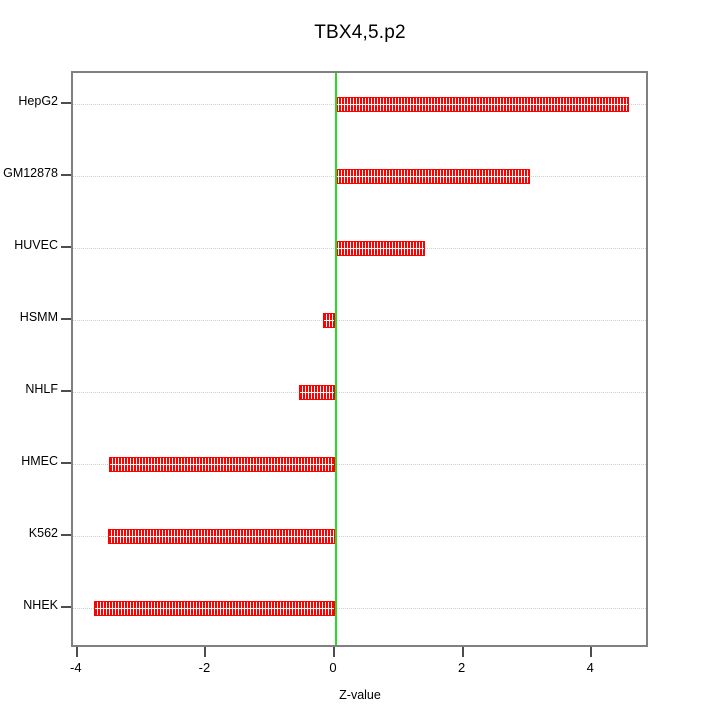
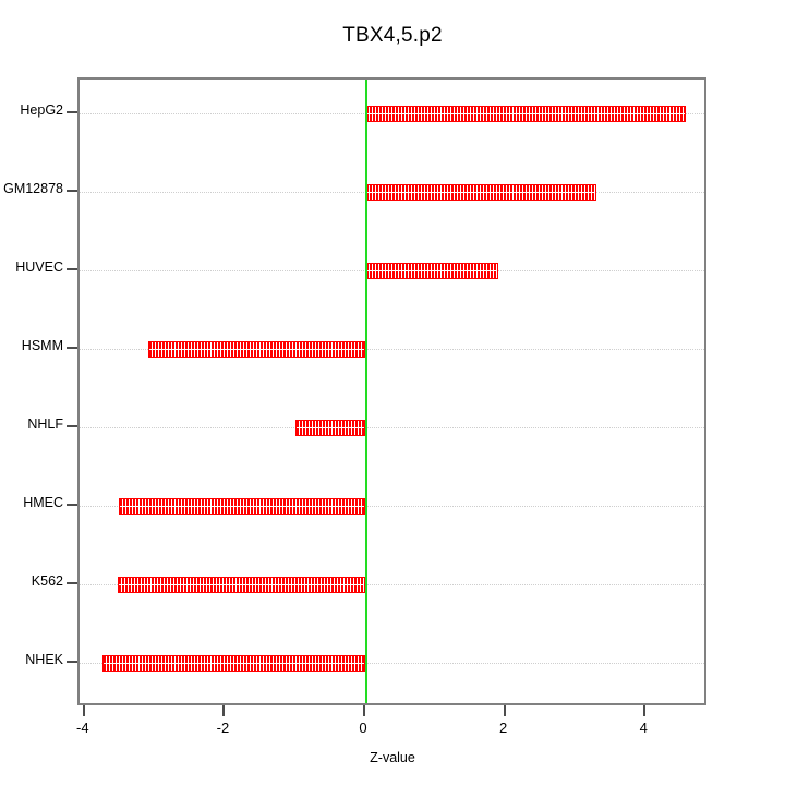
GM12878: 3.0 -> 3.3
HUVEC: 1.4 -> 1.9
HSMM: -0.2 -> -3.1
NHLF: -0.6 -> -1.0
